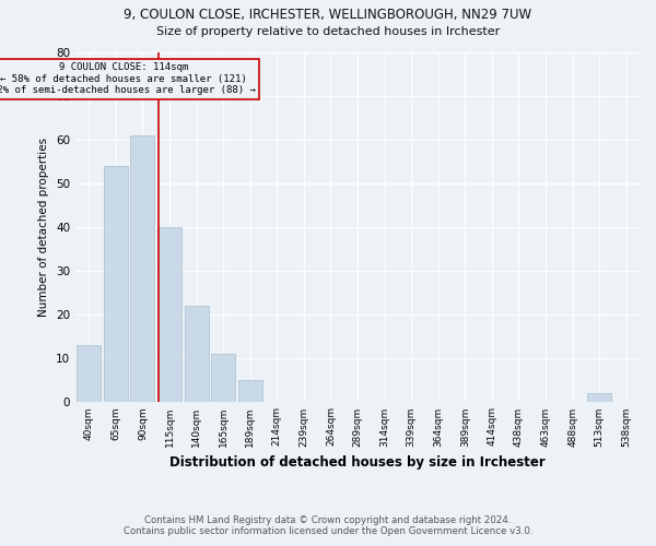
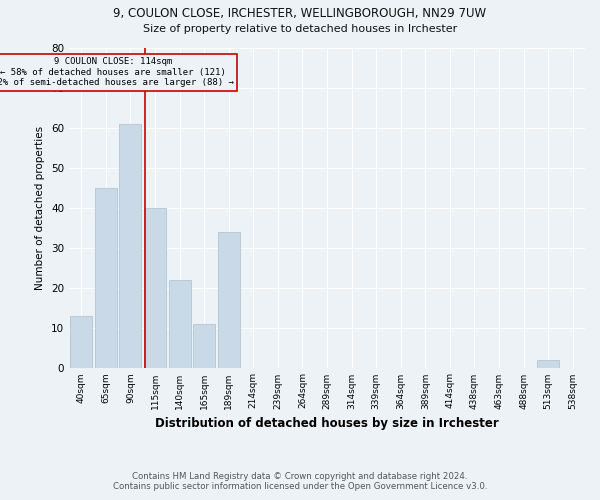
65sqm: 54 -> 45
189sqm: 5 -> 34
